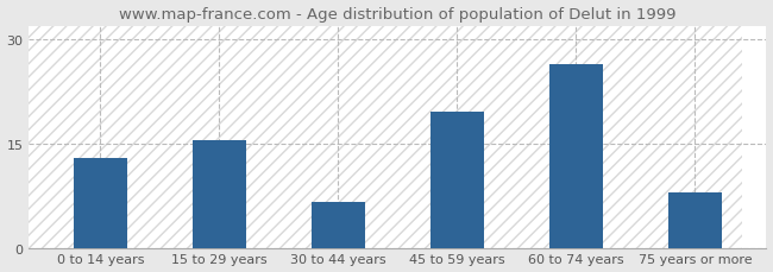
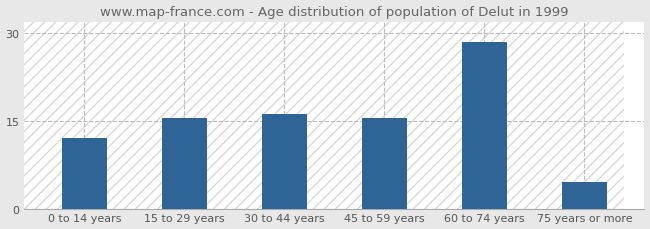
0 to 14 years: 13.0 -> 12.0
30 to 44 years: 6.6 -> 16.2
45 to 59 years: 19.6 -> 15.5
60 to 74 years: 26.4 -> 28.5
75 years or more: 8.0 -> 4.5
